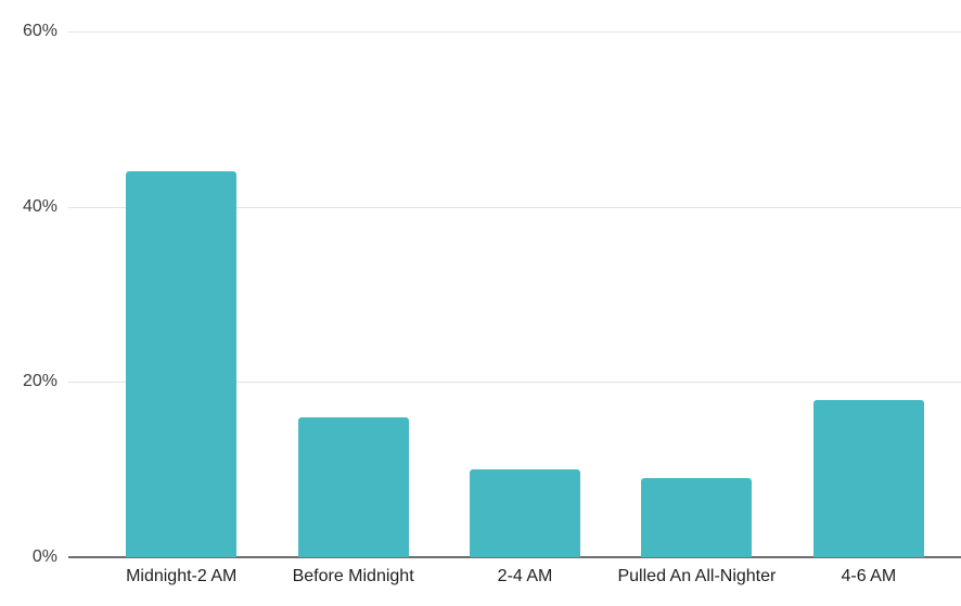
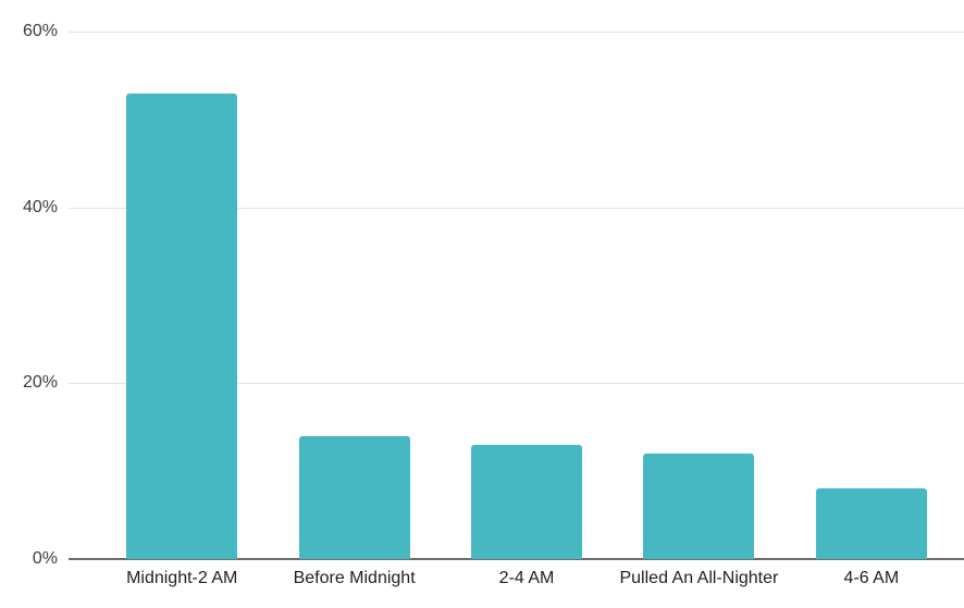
Midnight-2 AM: 44% -> 53%
Before Midnight: 16% -> 14%
2-4 AM: 10% -> 13%
Pulled An All-Nighter: 9% -> 12%
4-6 AM: 18% -> 8%
